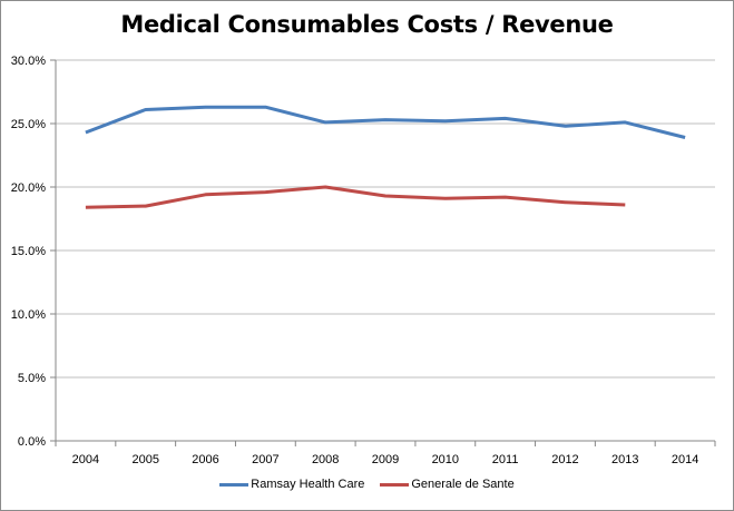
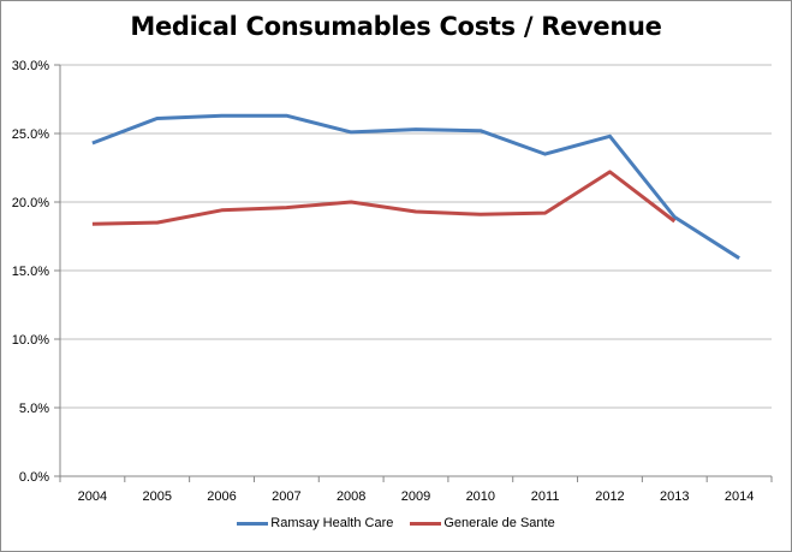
Ramsay Health Care/2011: 25.4% -> 23.5%
Generale de Sante/2012: 18.8% -> 22.2%
Ramsay Health Care/2013: 25.1% -> 18.9%
Ramsay Health Care/2014: 23.9% -> 15.9%
